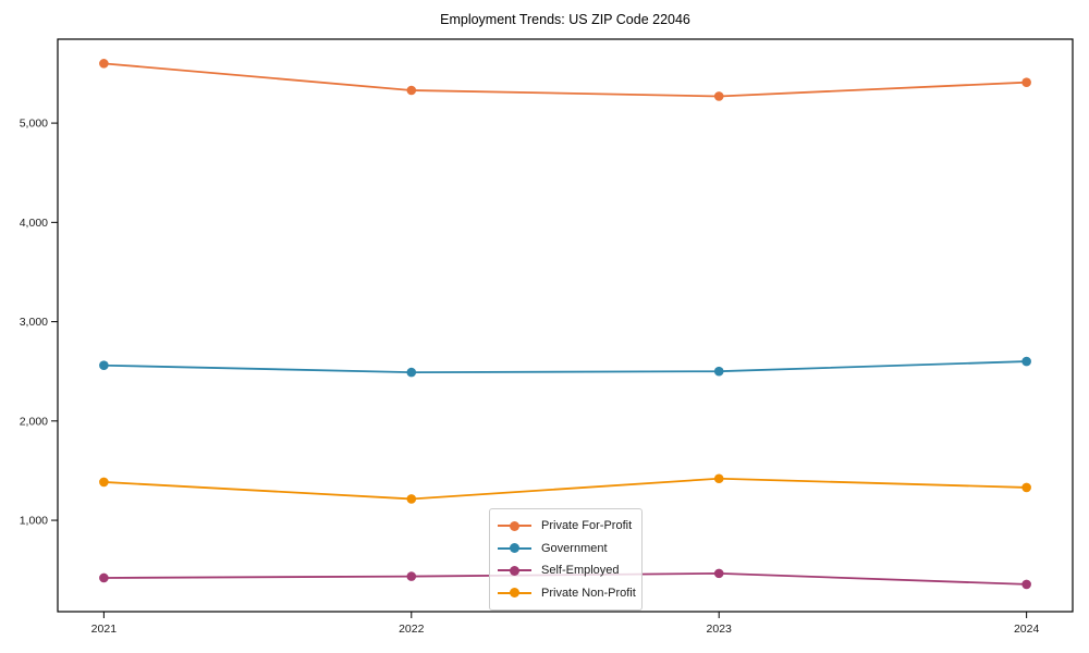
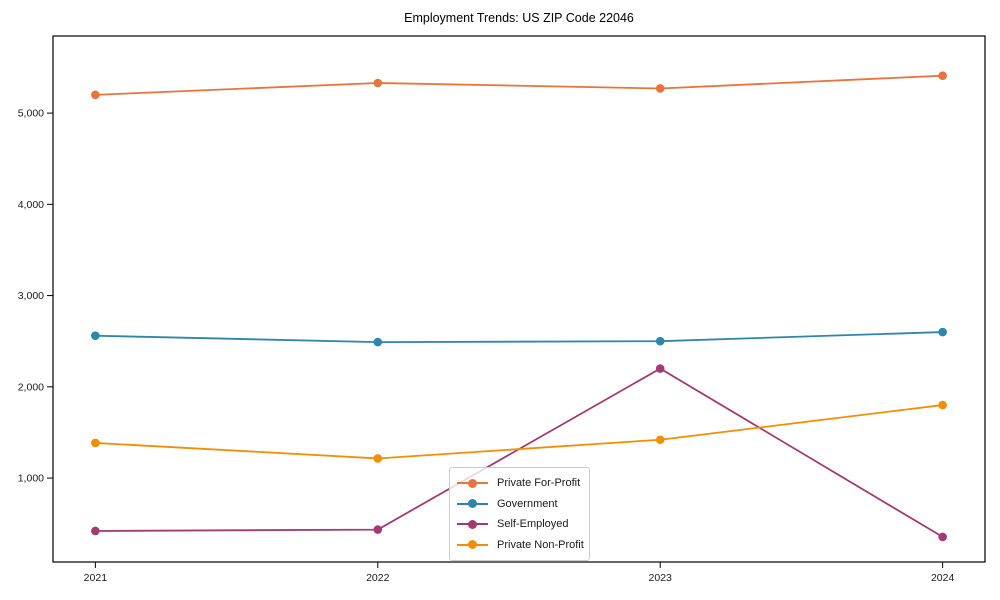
Private For-Profit/2021: 5600 -> 5200
Self-Employed/2023: 500 -> 2200
Private Non-Profit/2024: 1300 -> 1800
